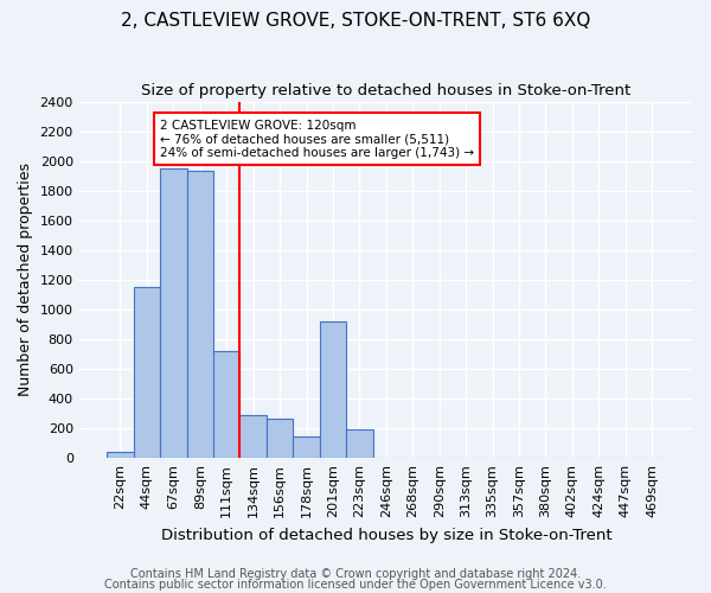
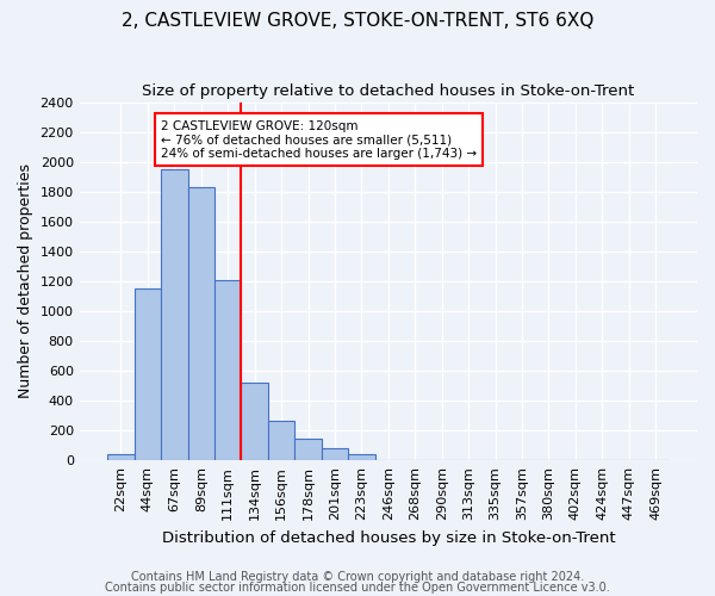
89sqm: 1930 -> 1830
111sqm: 720 -> 1210
134sqm: 290 -> 520
201sqm: 920 -> 80
223sqm: 190 -> 40
